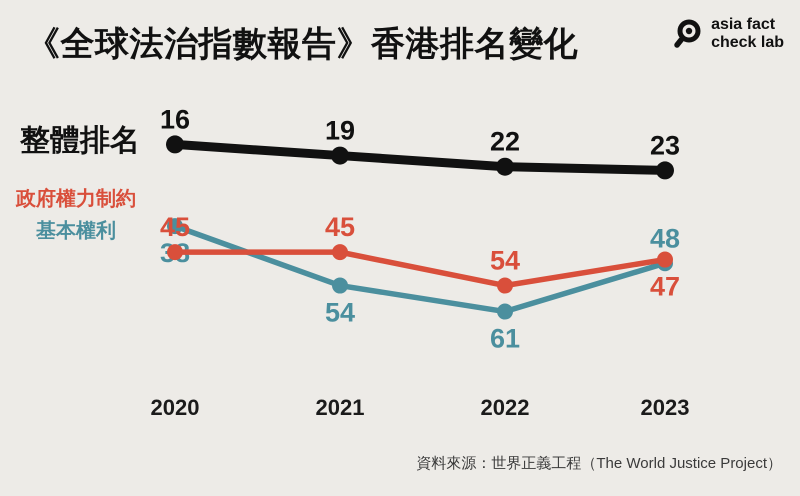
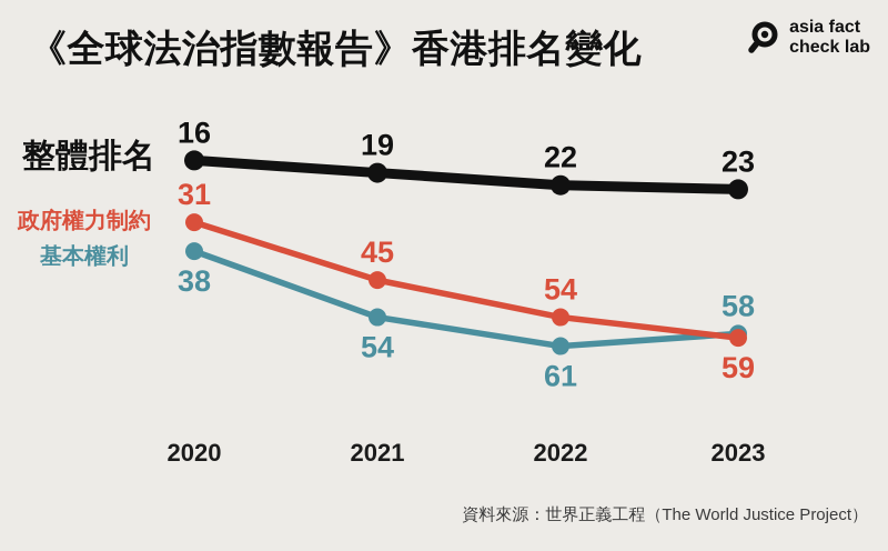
政府權力制約/2020: 45 -> 31
政府權力制約/2023: 47 -> 59
基本權利/2023: 48 -> 58
